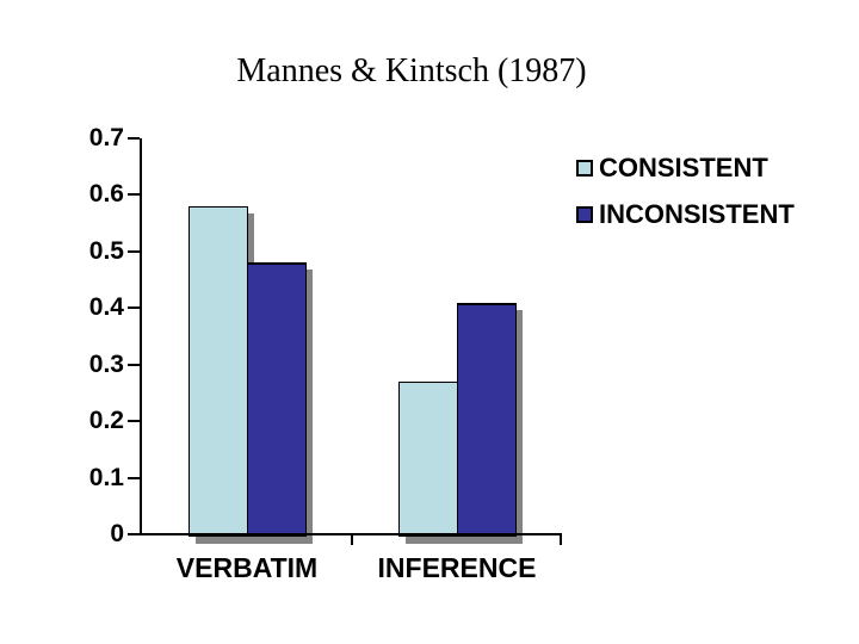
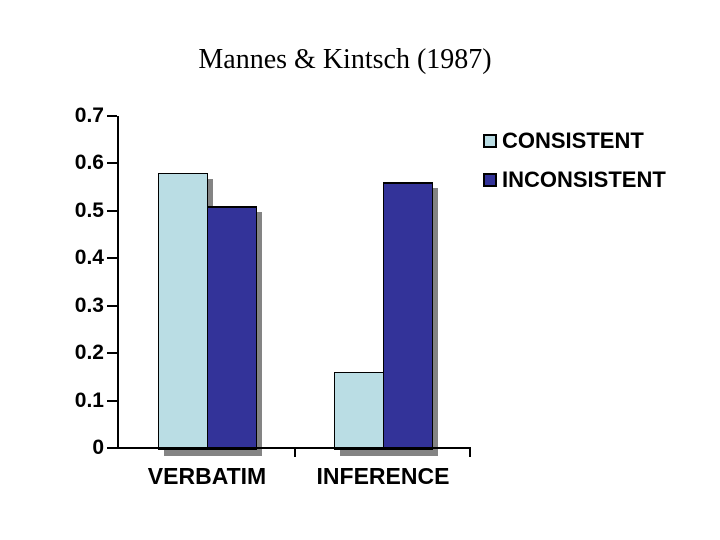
INCONSISTENT/VERBATIM: 0.48 -> 0.51
CONSISTENT/INFERENCE: 0.27 -> 0.16
INCONSISTENT/INFERENCE: 0.41 -> 0.56
